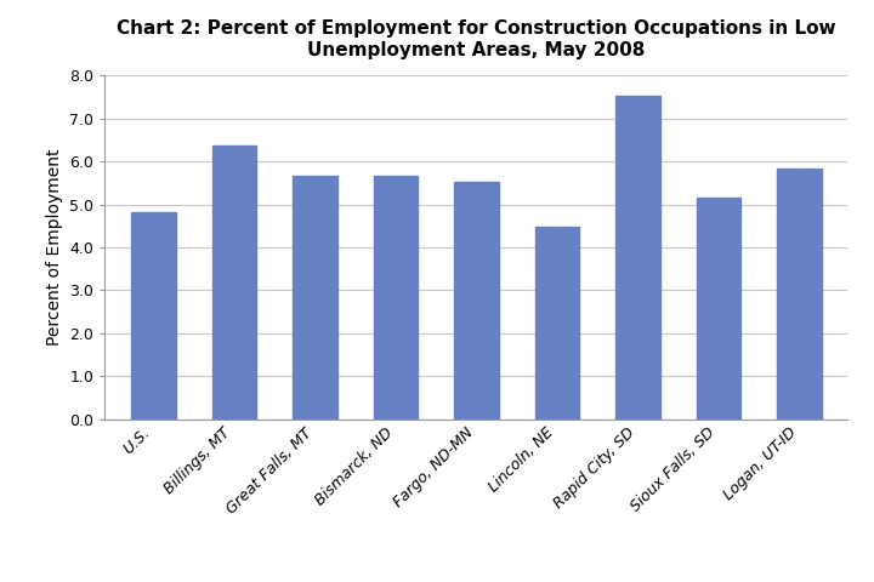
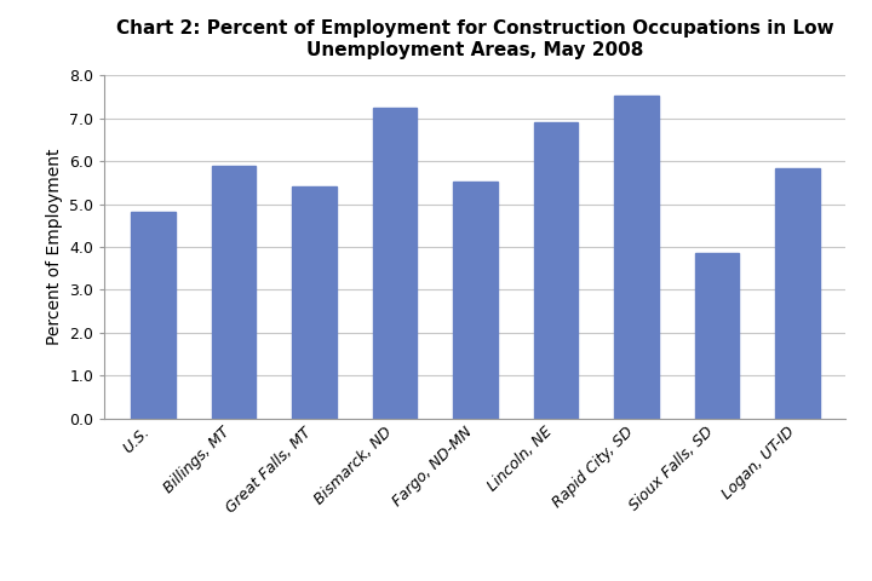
Billings, MT: 6.37 -> 5.90
Great Falls, MT: 5.67 -> 5.40
Bismarck, ND: 5.67 -> 7.25
Lincoln, NE: 4.47 -> 6.90
Sioux Falls, SD: 5.17 -> 3.85
